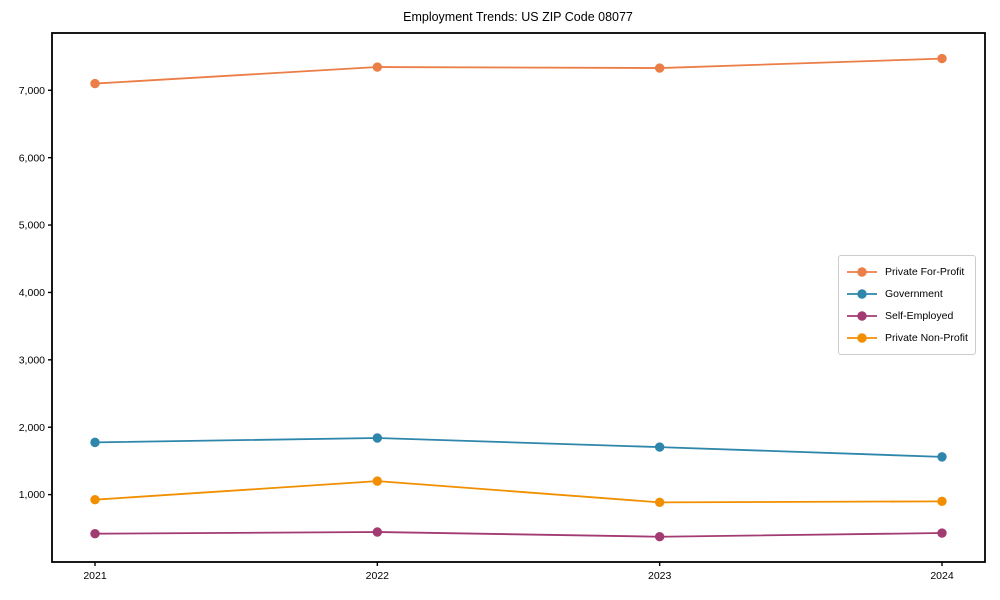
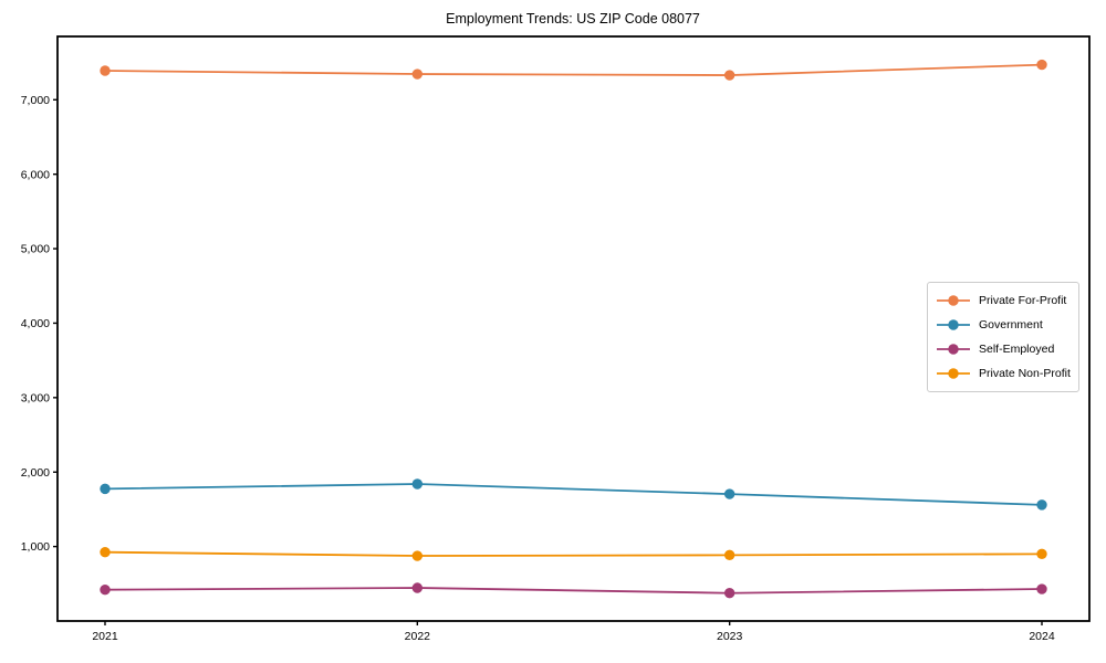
Private For-Profit/2021: 7100 -> 7400
Private Non-Profit/2022: 1200 -> 900
